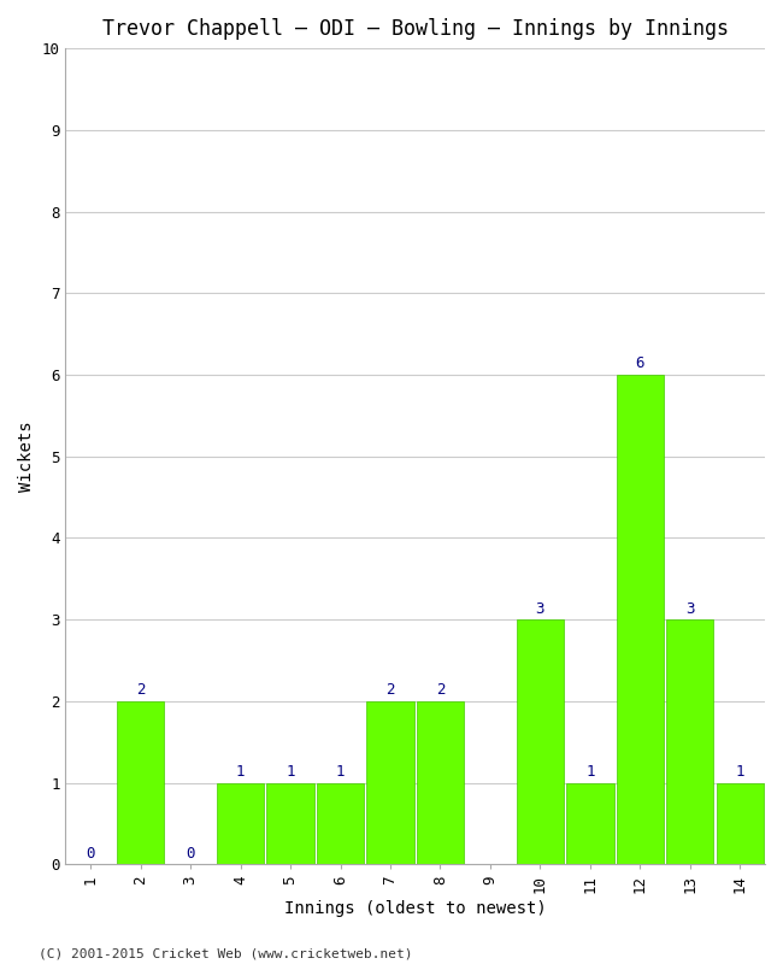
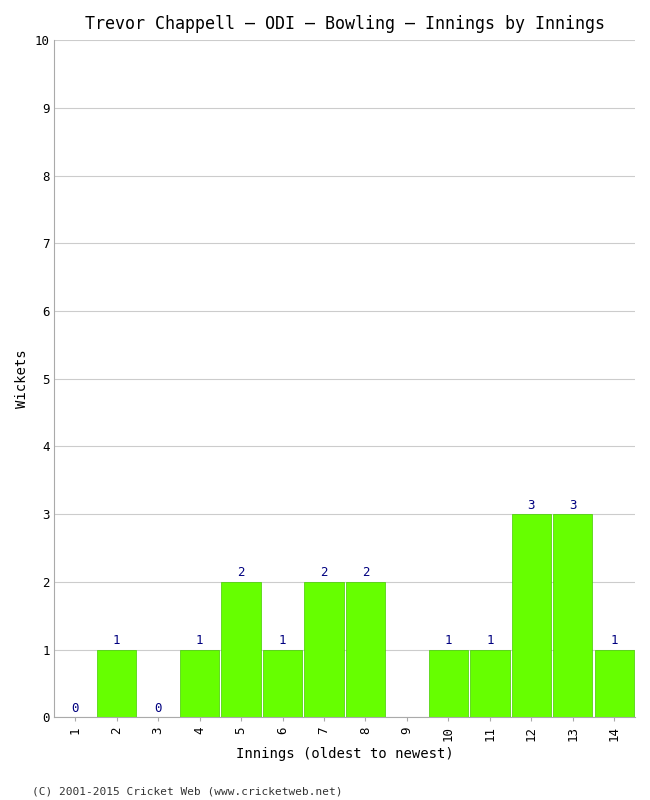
2: 2 -> 1
5: 1 -> 2
10: 3 -> 1
12: 6 -> 3
